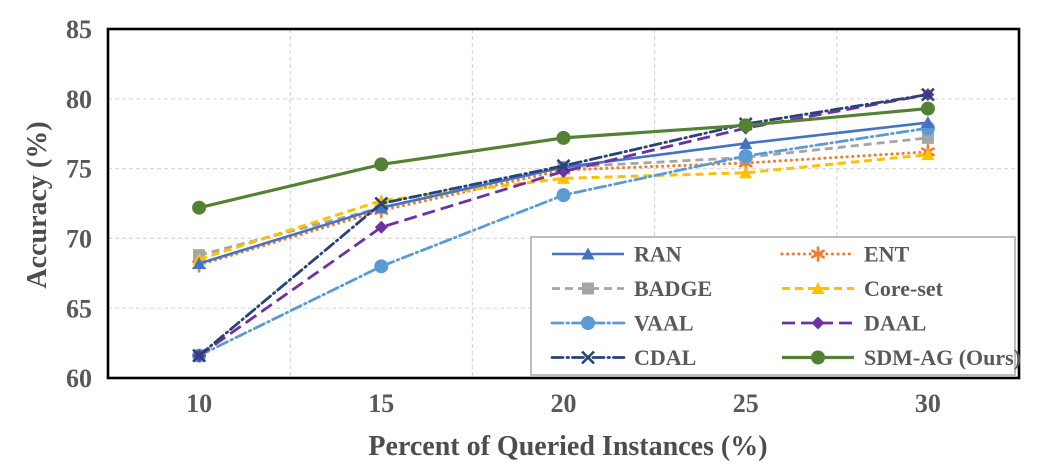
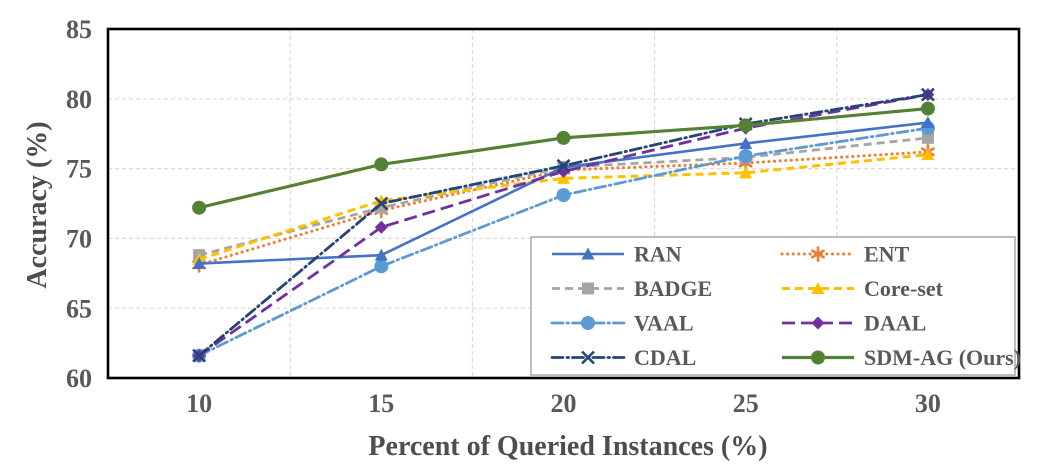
RAN/15: 72.2 -> 68.8
